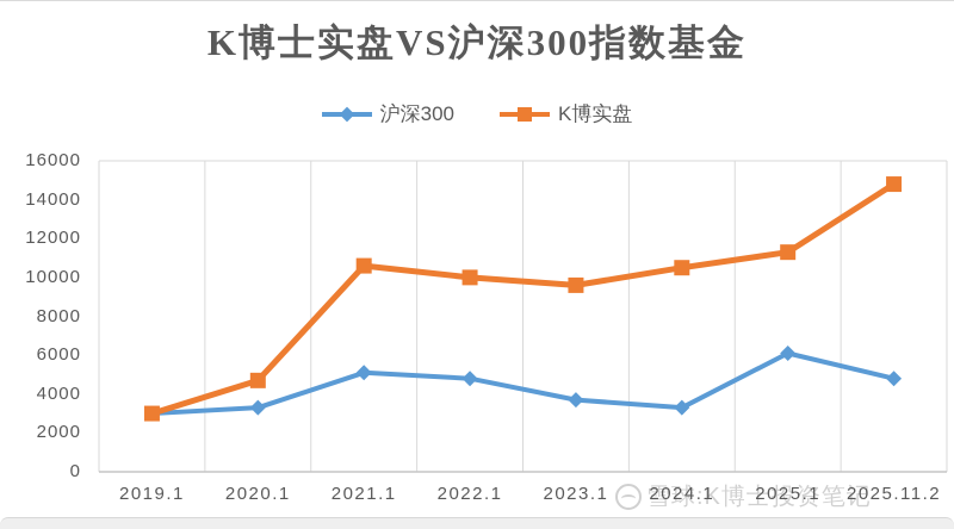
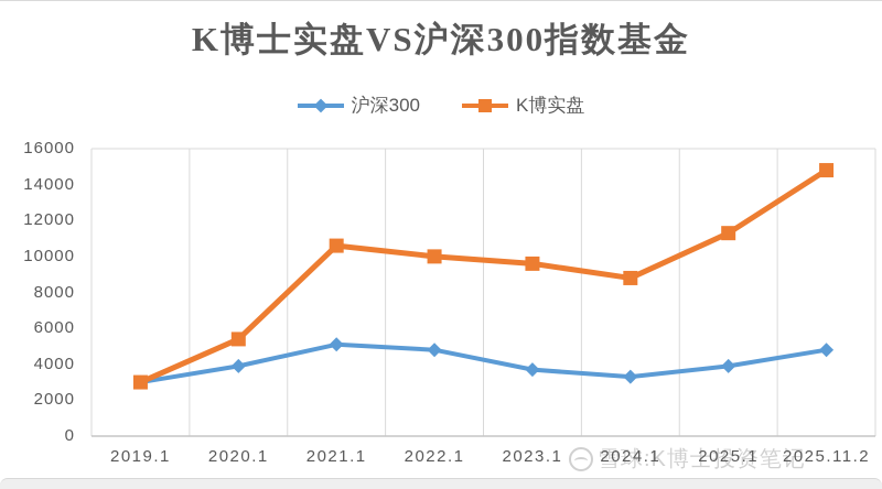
沪深300/2020.1: 3300 -> 3900
K博实盘/2020.1: 4700 -> 5400
K博实盘/2024.1: 10500 -> 8800
沪深300/2025.1: 6100 -> 3900
